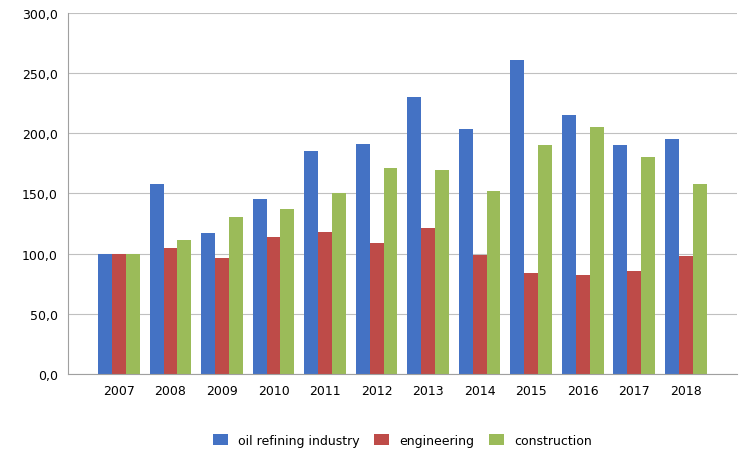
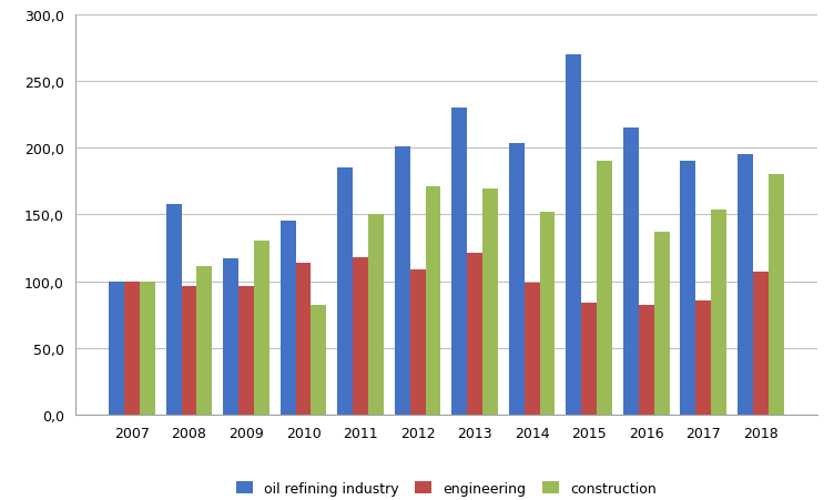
engineering/2008: 105 -> 96
construction/2010: 137 -> 82
oil refining industry/2012: 191 -> 201
oil refining industry/2015: 261 -> 270
construction/2016: 205 -> 137
construction/2017: 180 -> 154
engineering/2018: 98 -> 107
construction/2018: 158 -> 180
